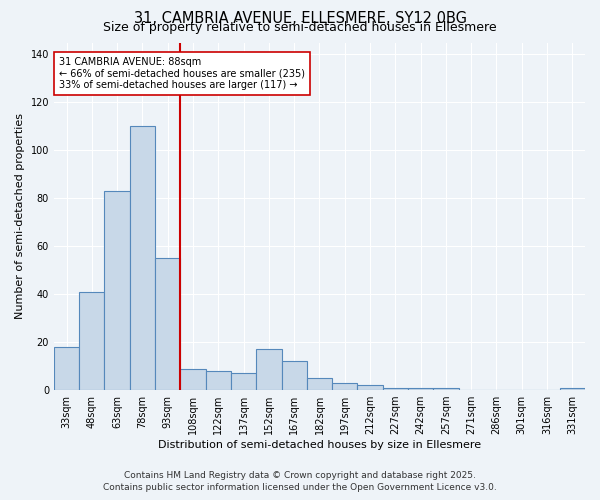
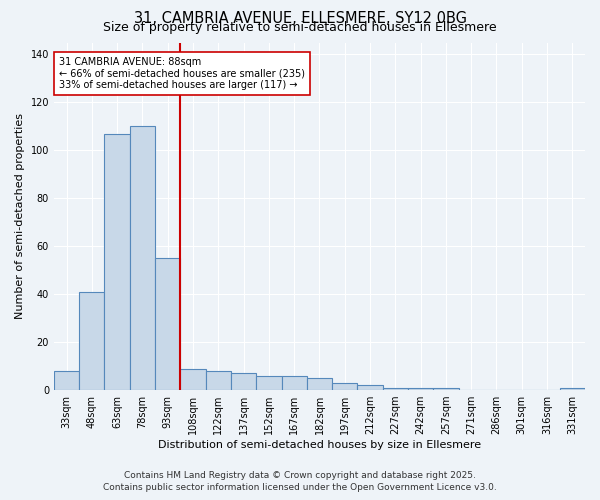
33sqm: 18 -> 8
63sqm: 83 -> 107
152sqm: 17 -> 6
167sqm: 12 -> 6
